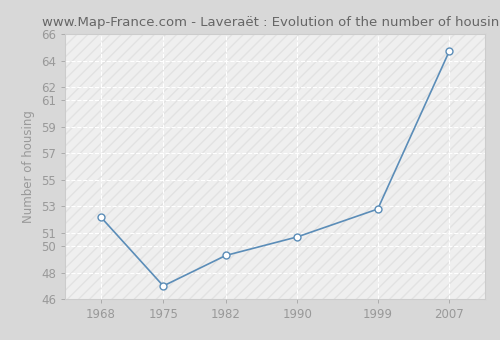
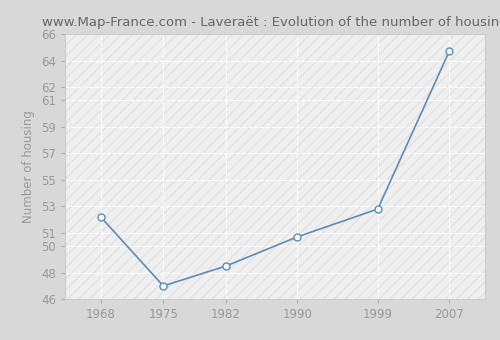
1982: 49.3 -> 48.5
